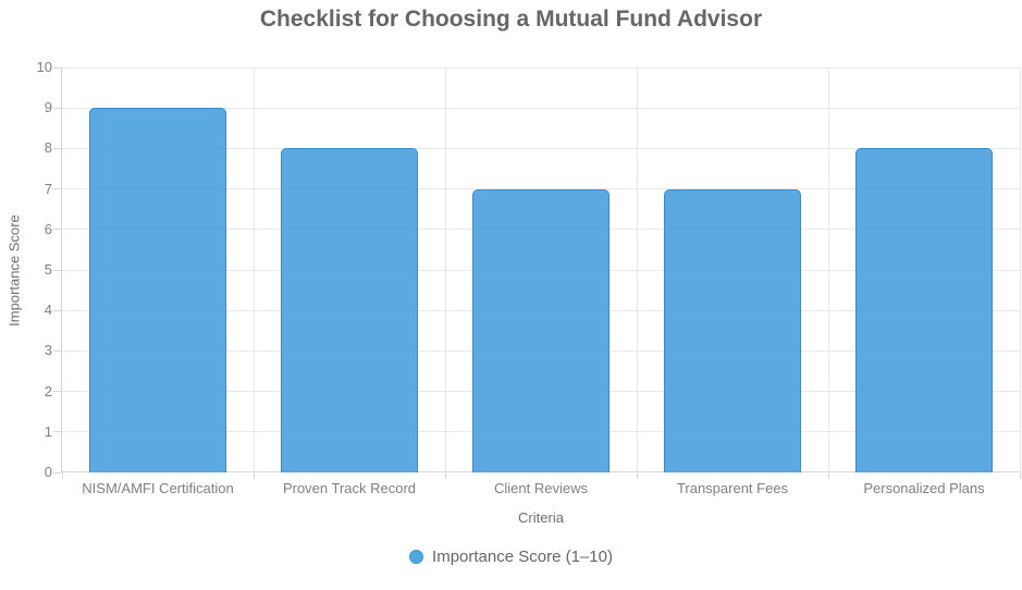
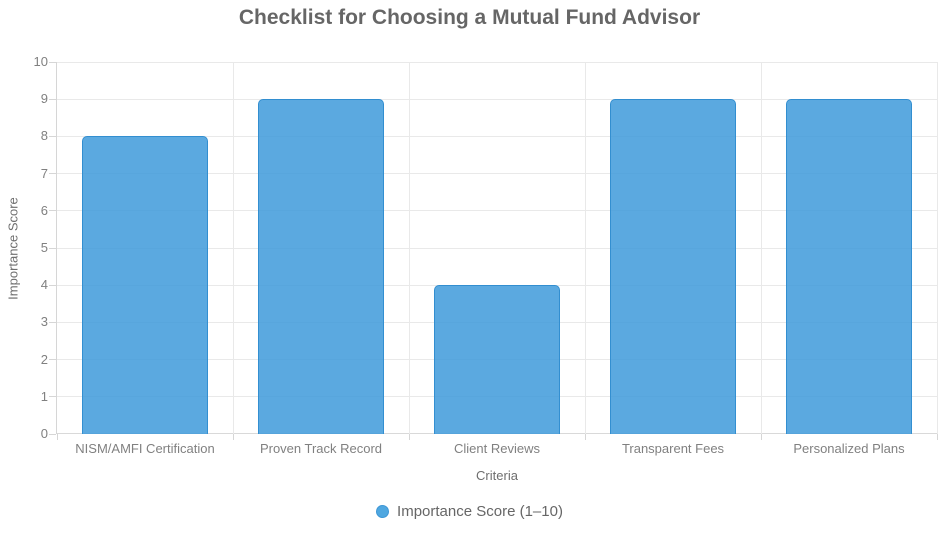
NISM/AMFI Certification: 9 -> 8
Proven Track Record: 8 -> 9
Client Reviews: 7 -> 4
Transparent Fees: 7 -> 9
Personalized Plans: 8 -> 9
